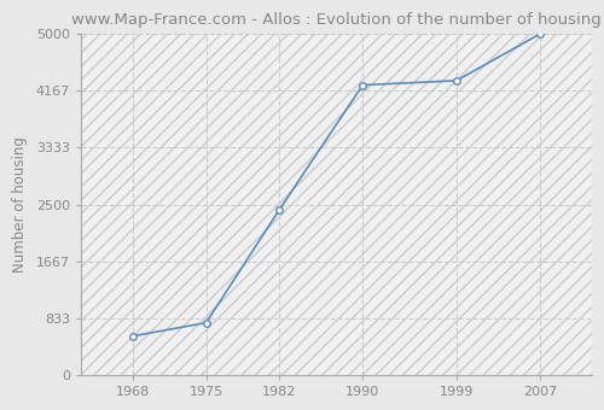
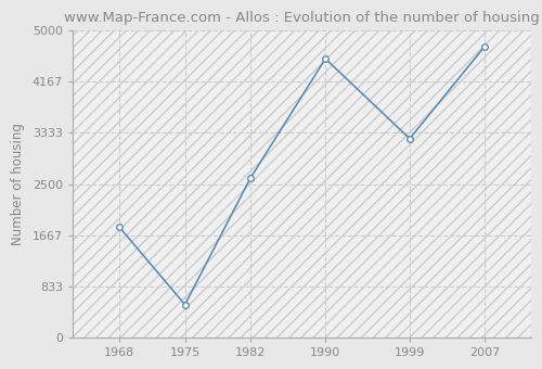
1968: 580 -> 1800
1975: 770 -> 540
1982: 2420 -> 2600
1990: 4250 -> 4540
1999: 4320 -> 3240
2007: 5000 -> 4740
